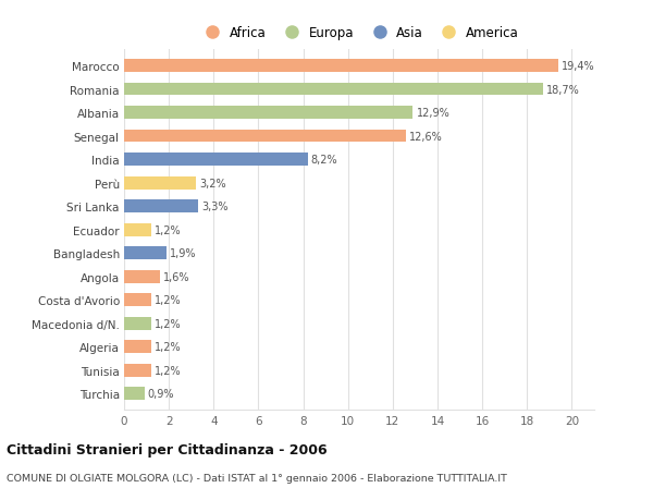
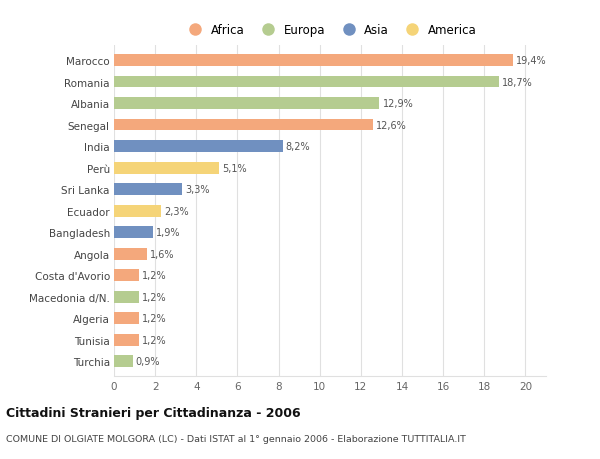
Perù: 3,2% -> 5,1%
Ecuador: 1,2% -> 2,3%
